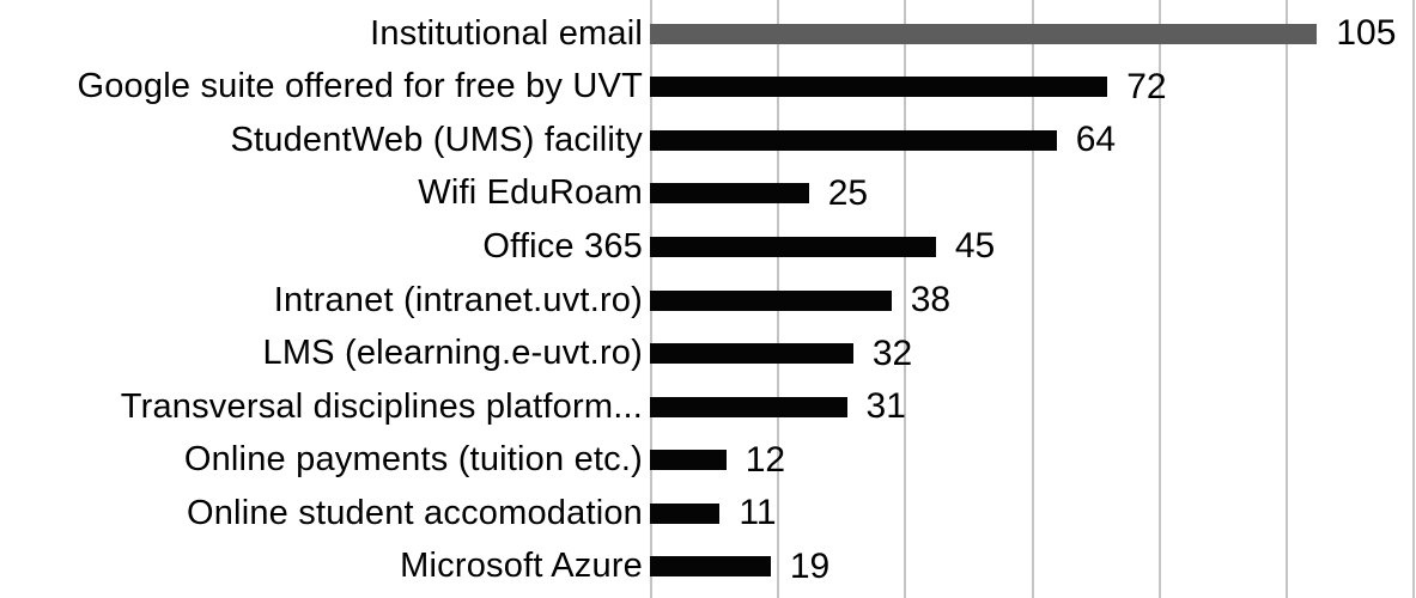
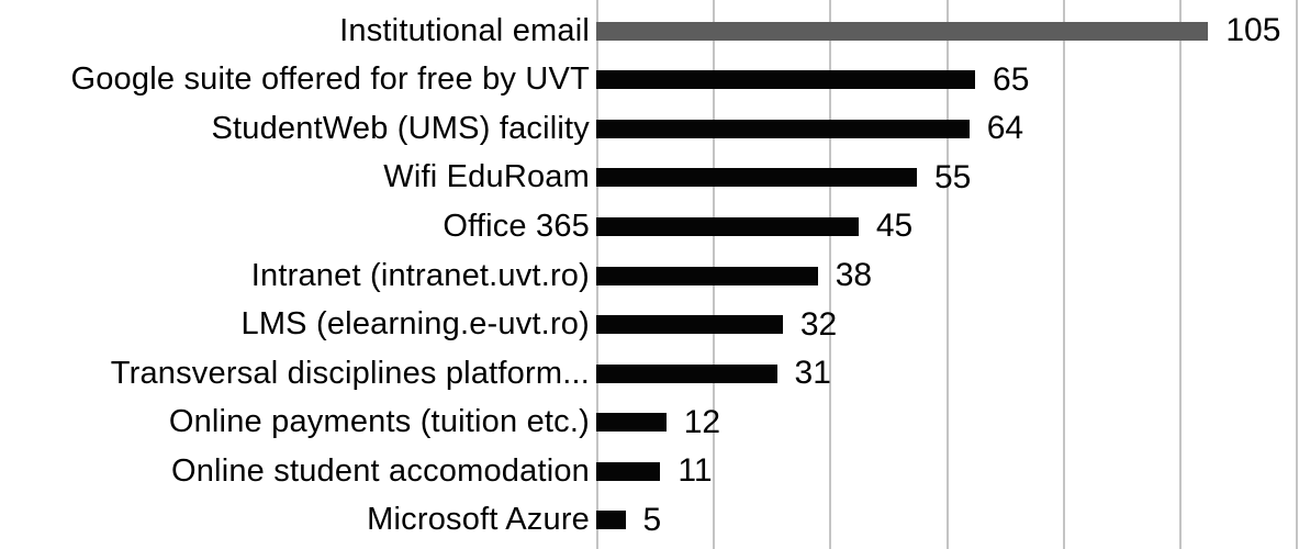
Google suite offered for free by UVT: 72 -> 65
Wifi EduRoam: 25 -> 55
Microsoft Azure: 19 -> 5
